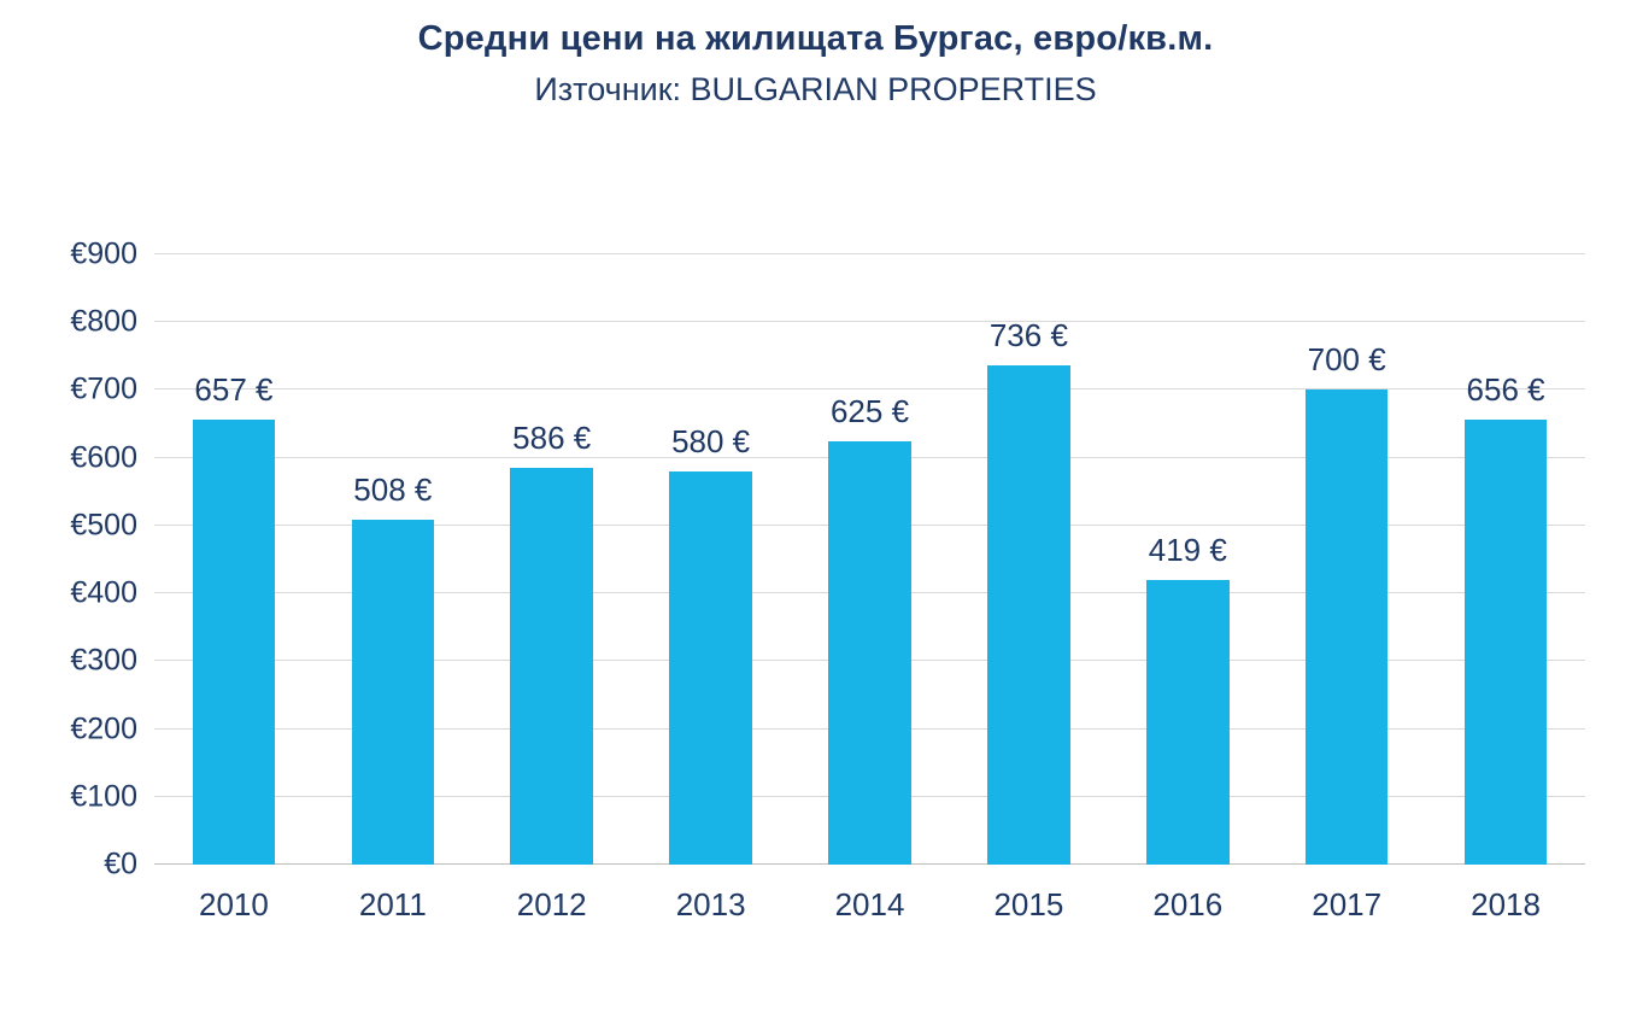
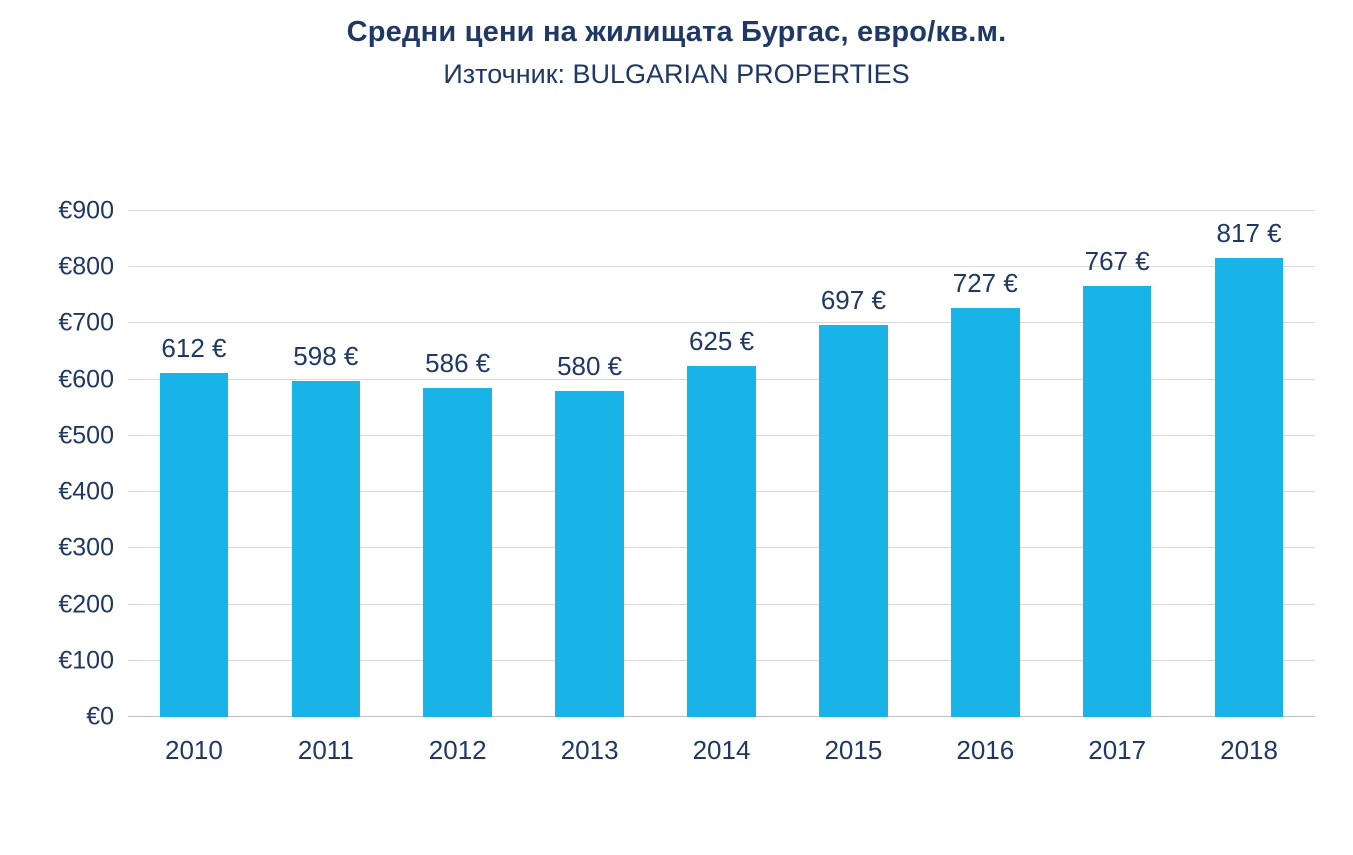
2010: 657 -> 612
2011: 508 -> 598
2015: 736 -> 697
2016: 419 -> 727
2017: 700 -> 767
2018: 656 -> 817
